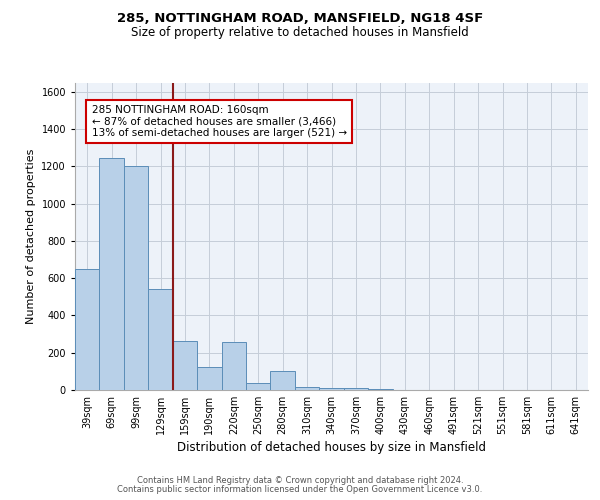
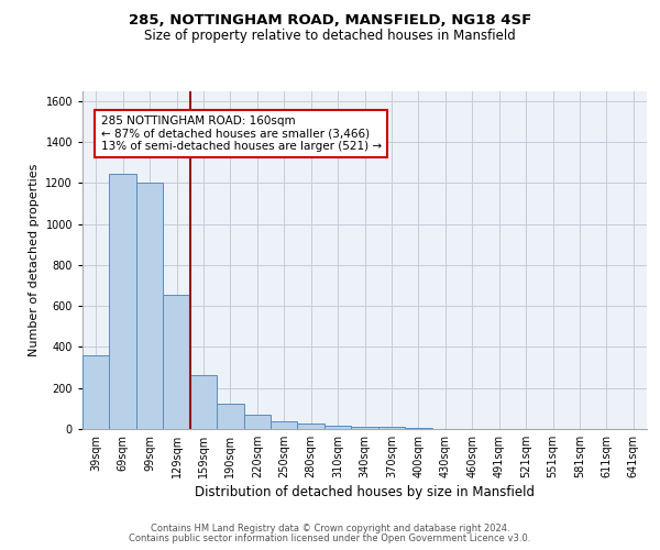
39sqm: 650 -> 360
129sqm: 540 -> 650
220sqm: 260 -> 70
280sqm: 100 -> 30
